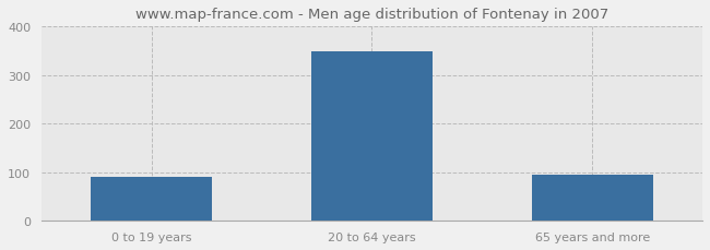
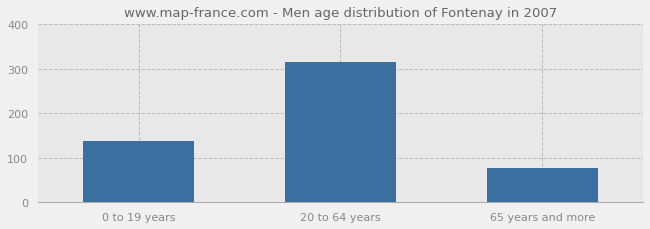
0 to 19 years: 90 -> 137
20 to 64 years: 350 -> 315
65 years and more: 95 -> 78
